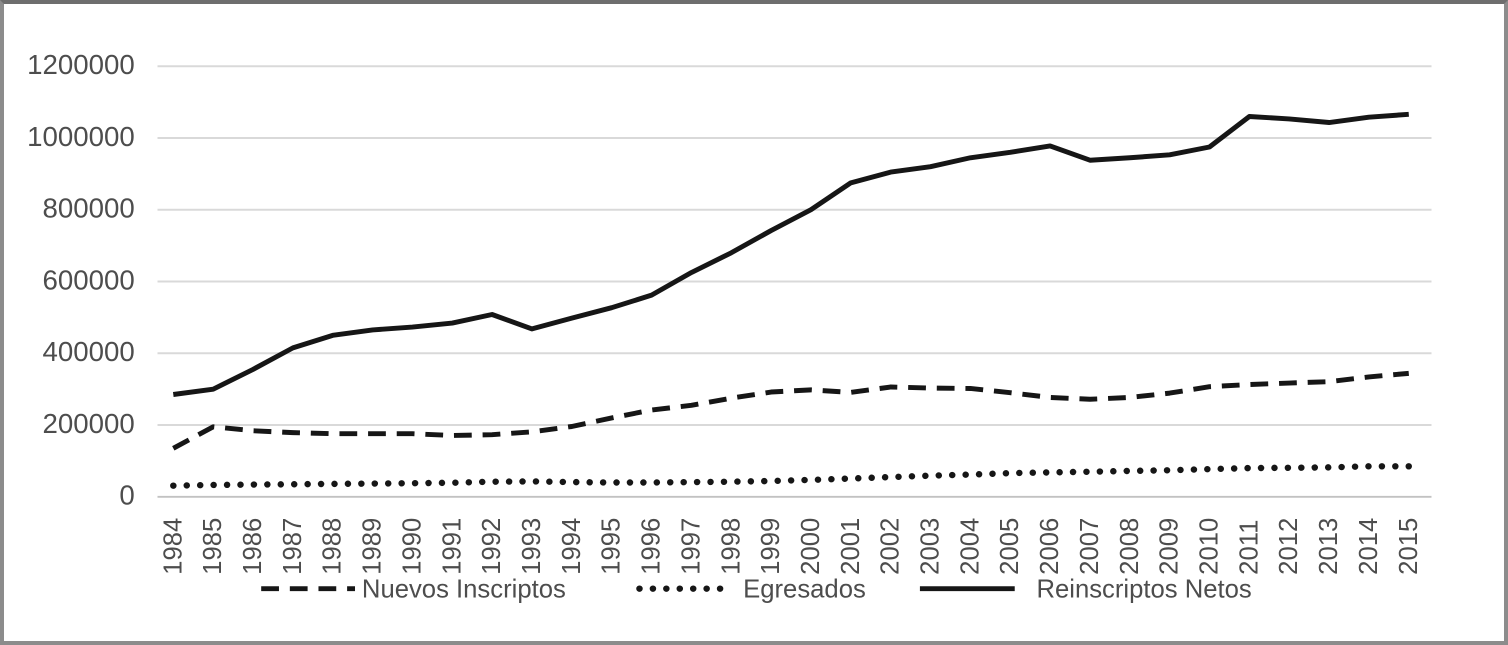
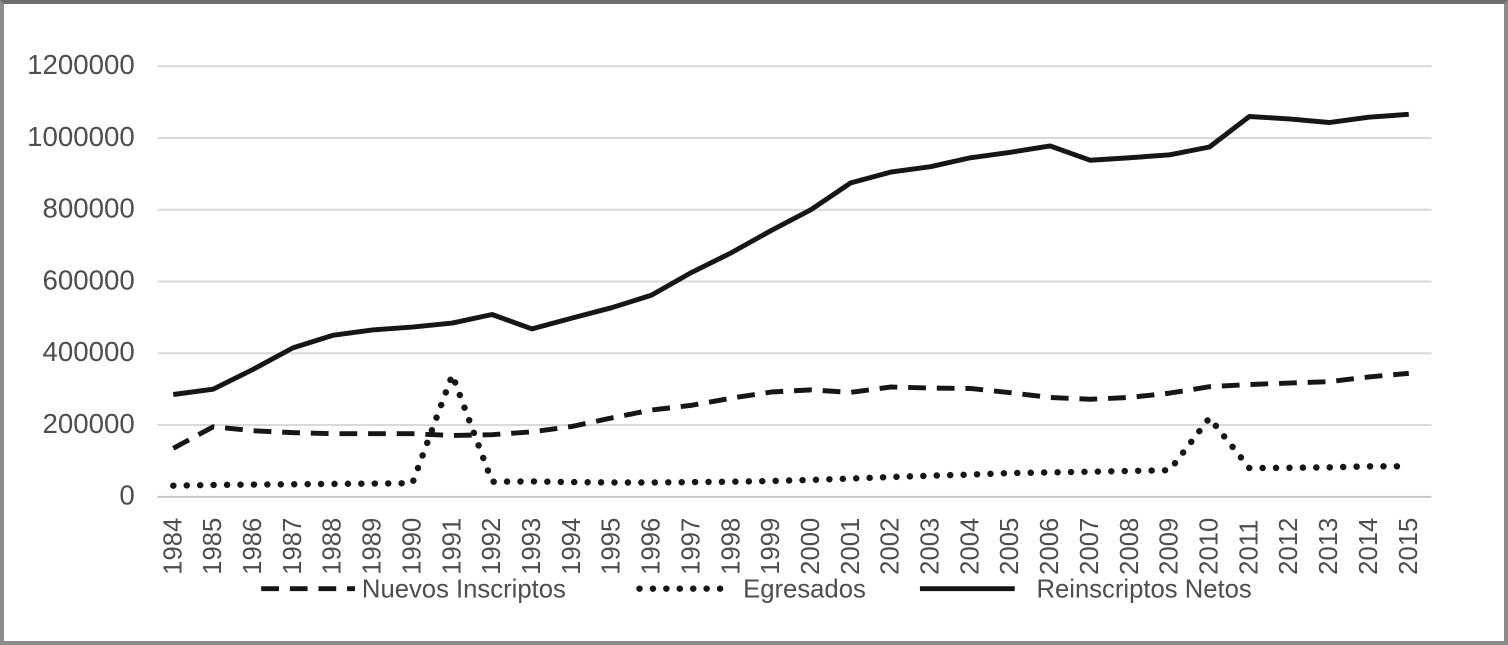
Egresados/1991: 40000 -> 340000
Egresados/2010: 80000 -> 220000
